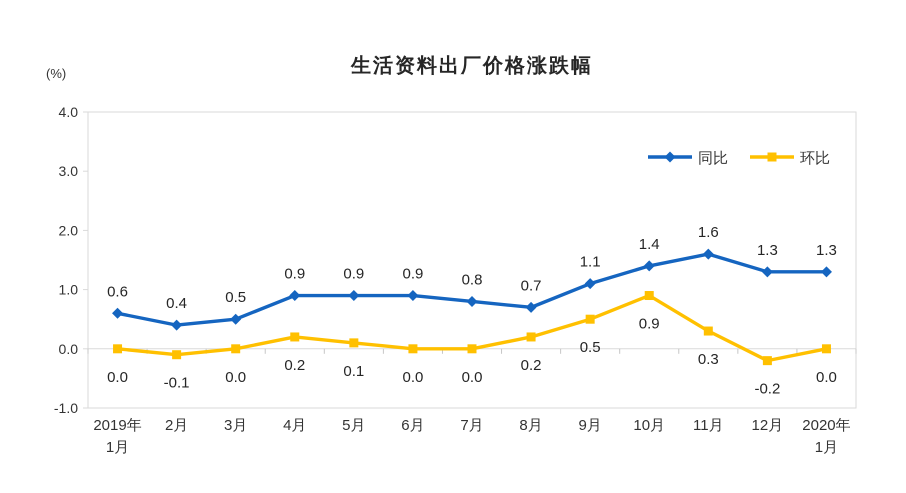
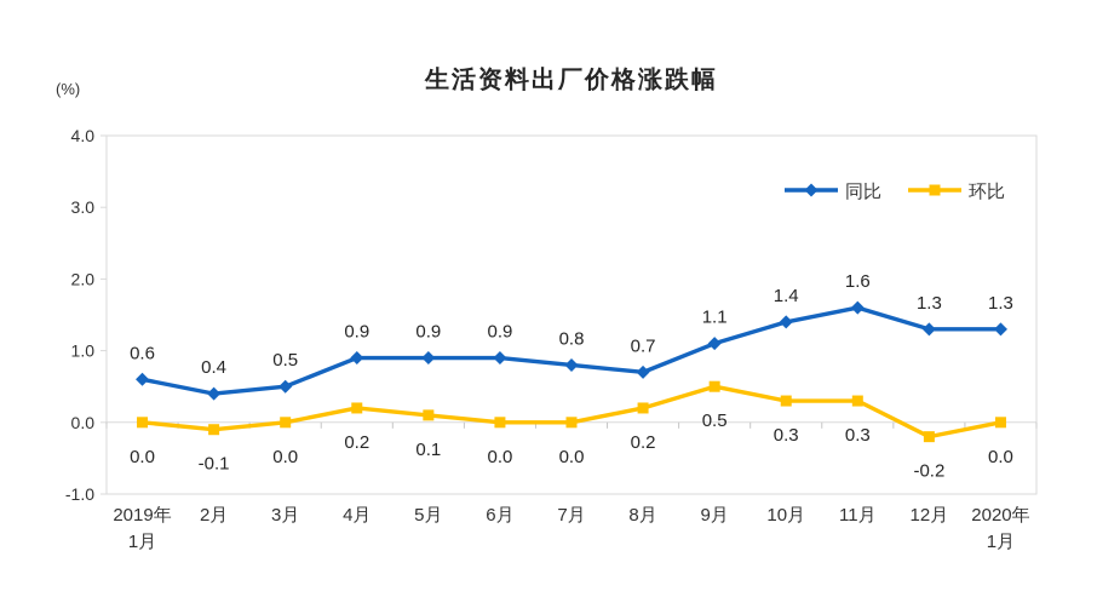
环比/10月: 0.9 -> 0.3
